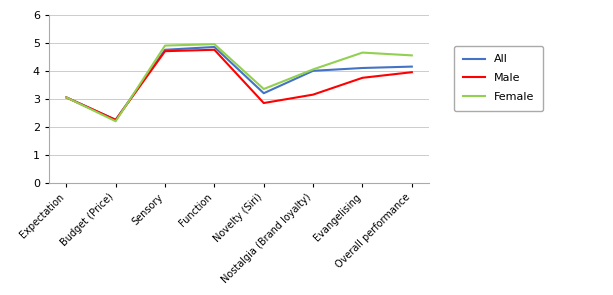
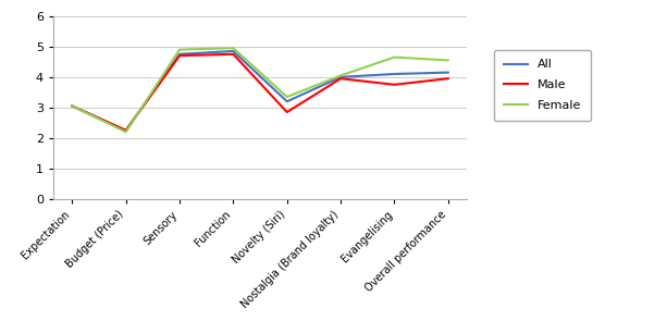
Male/Nostalgia (Brand loyalty): 3.15 -> 3.95
